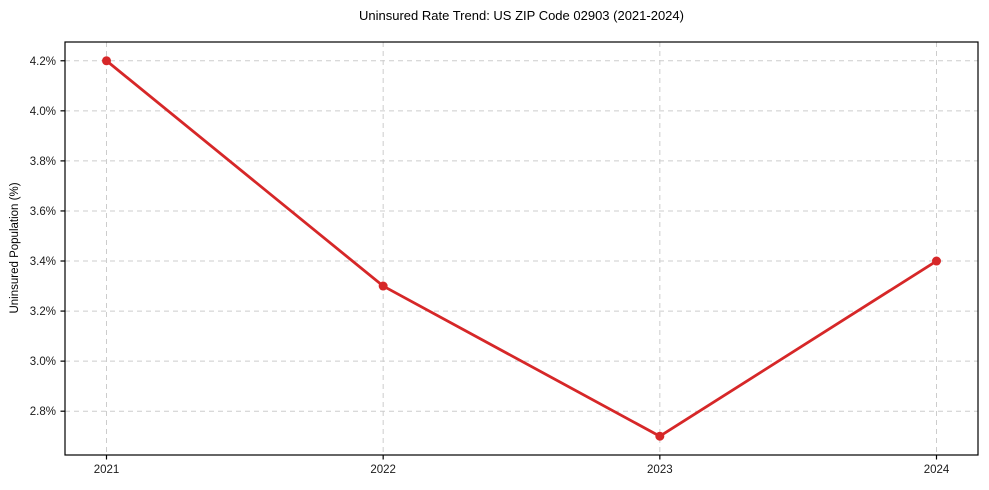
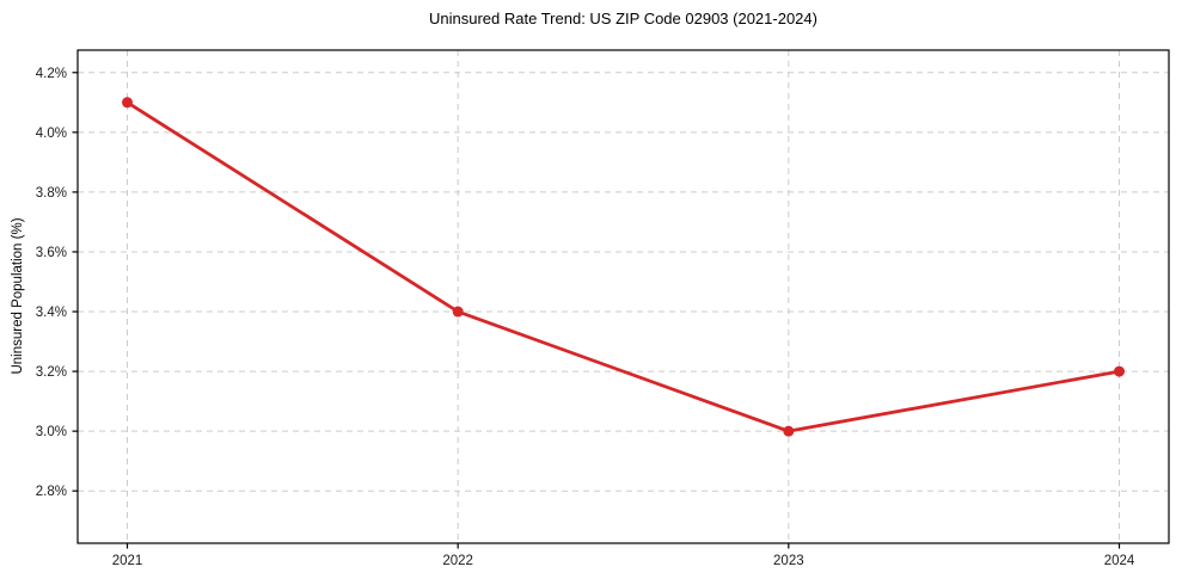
2021: 4.2% -> 4.1%
2022: 3.3% -> 3.4%
2023: 2.7% -> 3.0%
2024: 3.4% -> 3.2%
